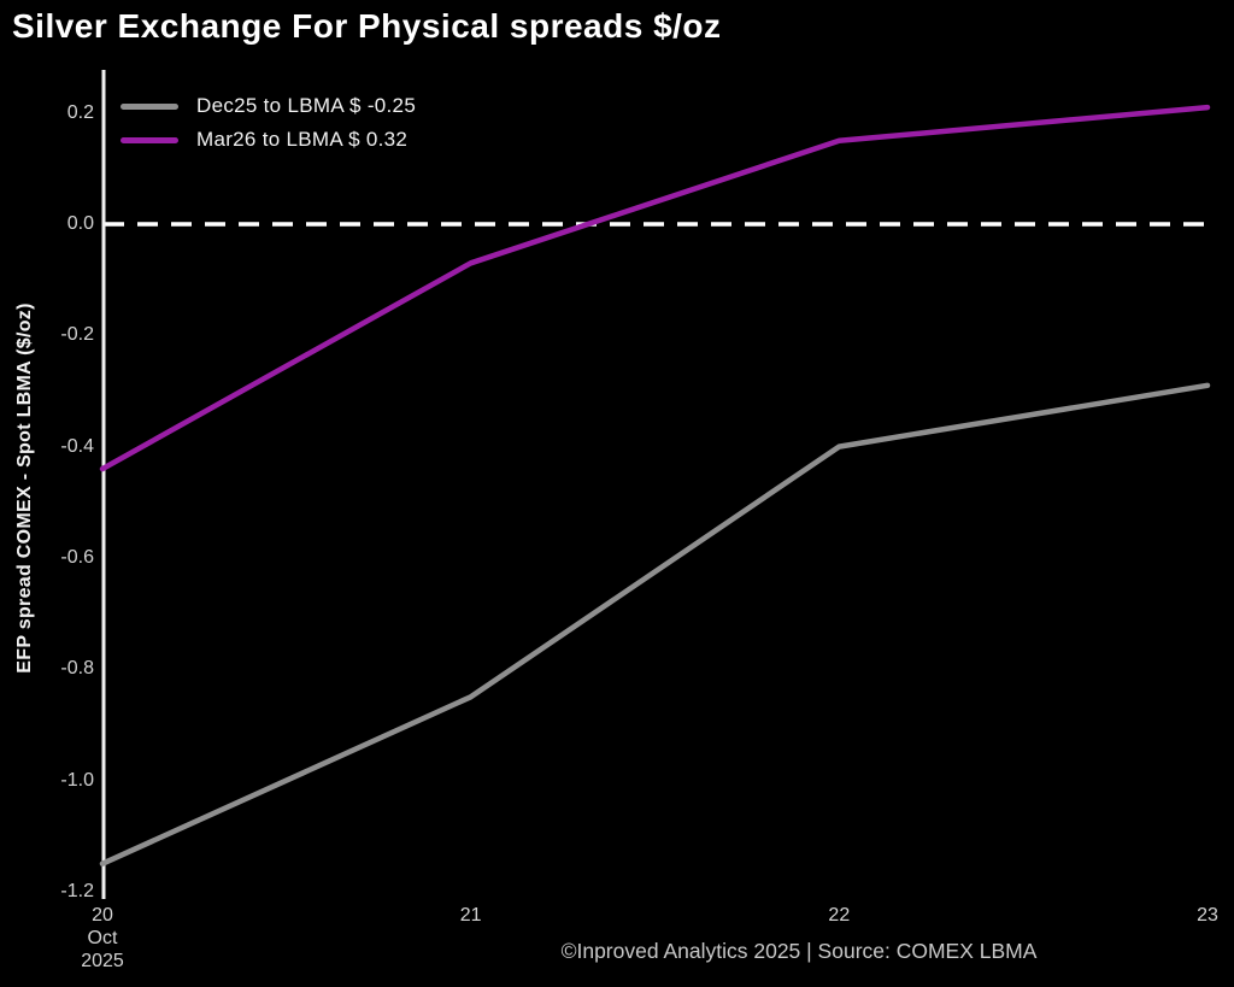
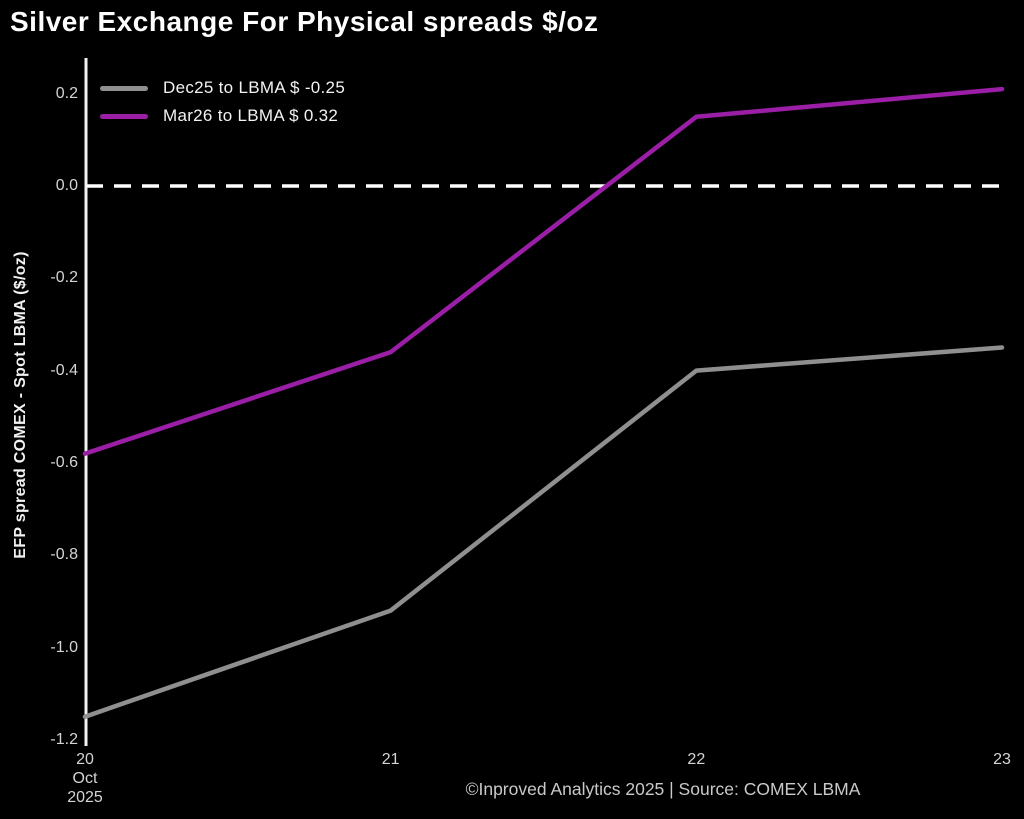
Mar26 to LBMA $ 0.32/20: -0.44 -> -0.58
Dec25 to LBMA $ -0.25/21: -0.85 -> -0.92
Mar26 to LBMA $ 0.32/21: -0.07 -> -0.36
Dec25 to LBMA $ -0.25/23: -0.29 -> -0.35
